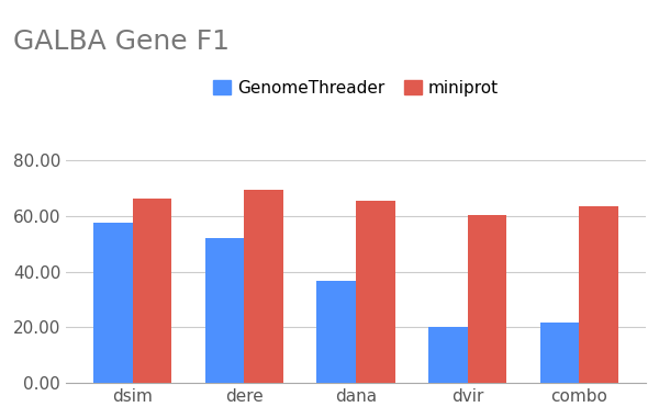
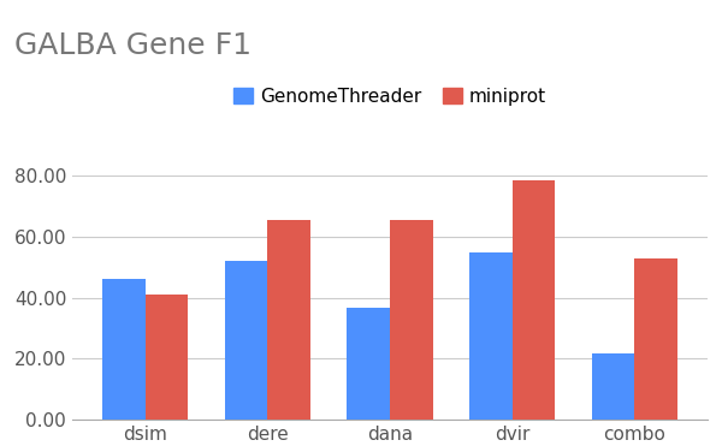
GenomeThreader/dsim: 57.5 -> 46.0
miniprot/dsim: 66.5 -> 41.0
miniprot/dere: 69.5 -> 65.5
GenomeThreader/dvir: 20.0 -> 55.0
miniprot/dvir: 60.5 -> 78.5
miniprot/combo: 63.5 -> 53.0
